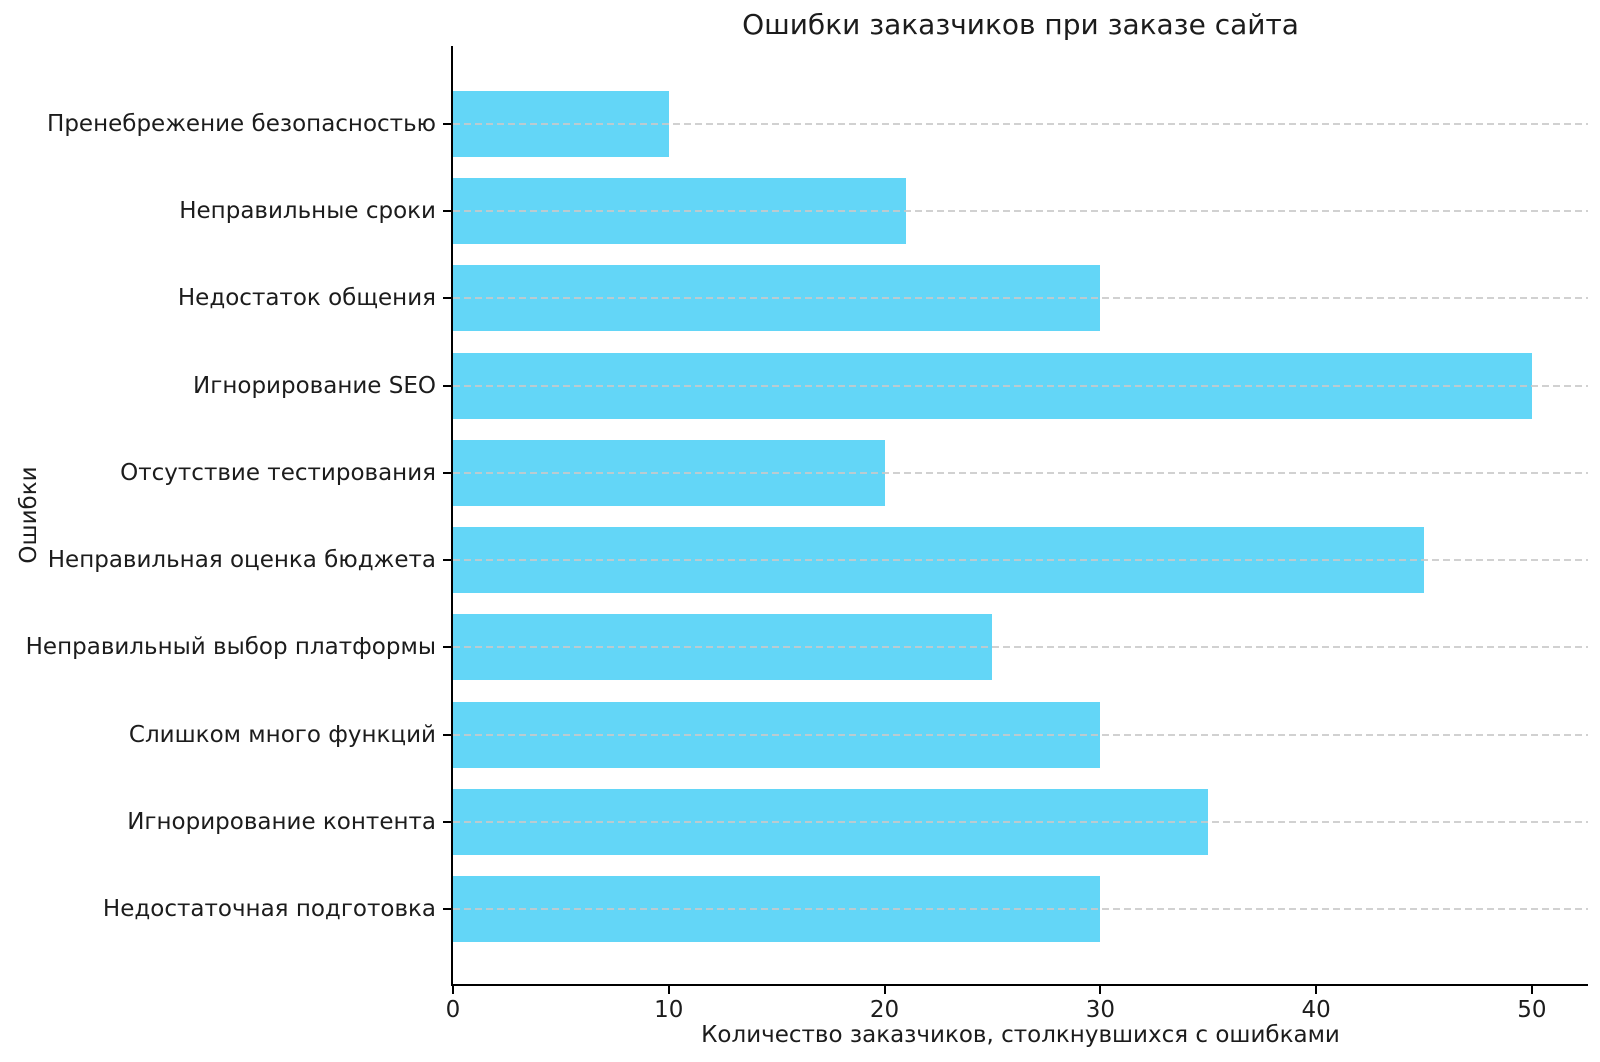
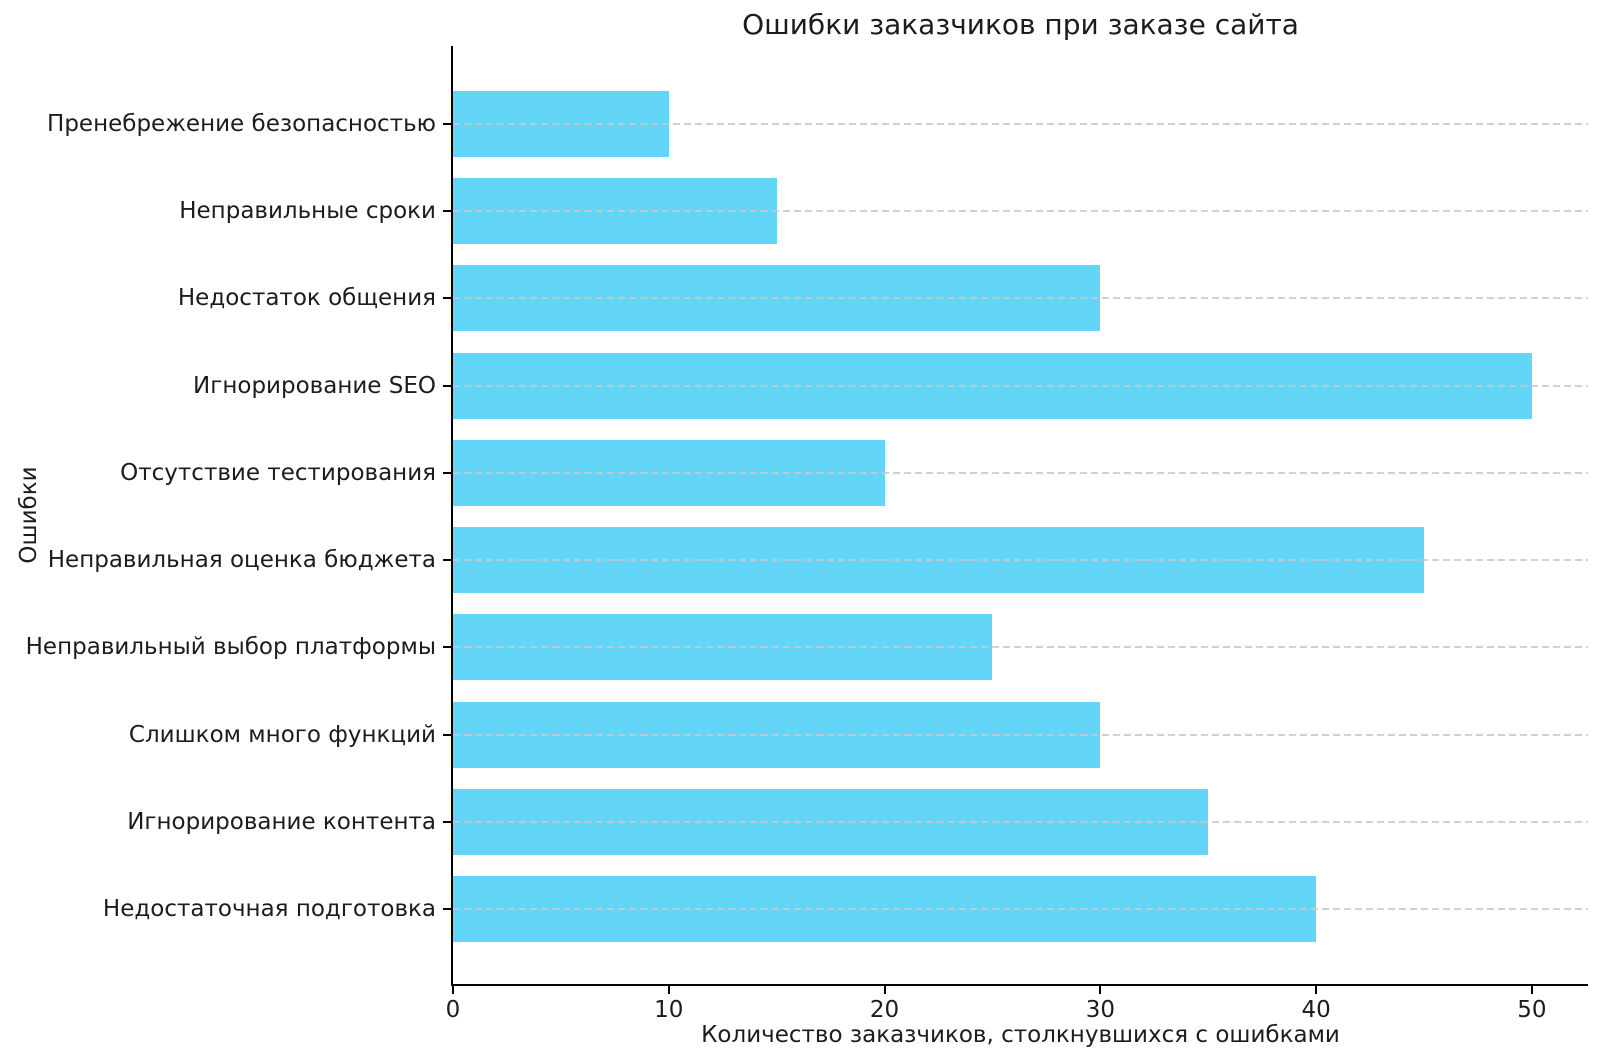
Неправильные сроки: 21 -> 15
Недостаточная подготовка: 30 -> 40
